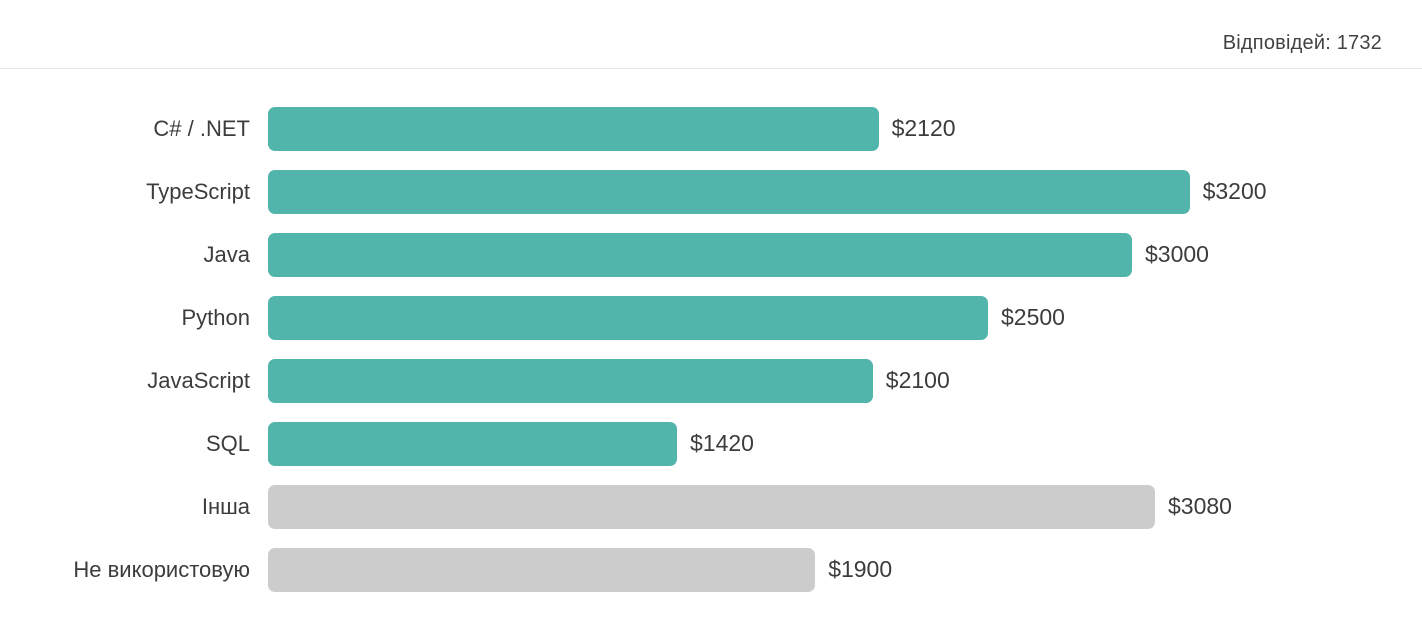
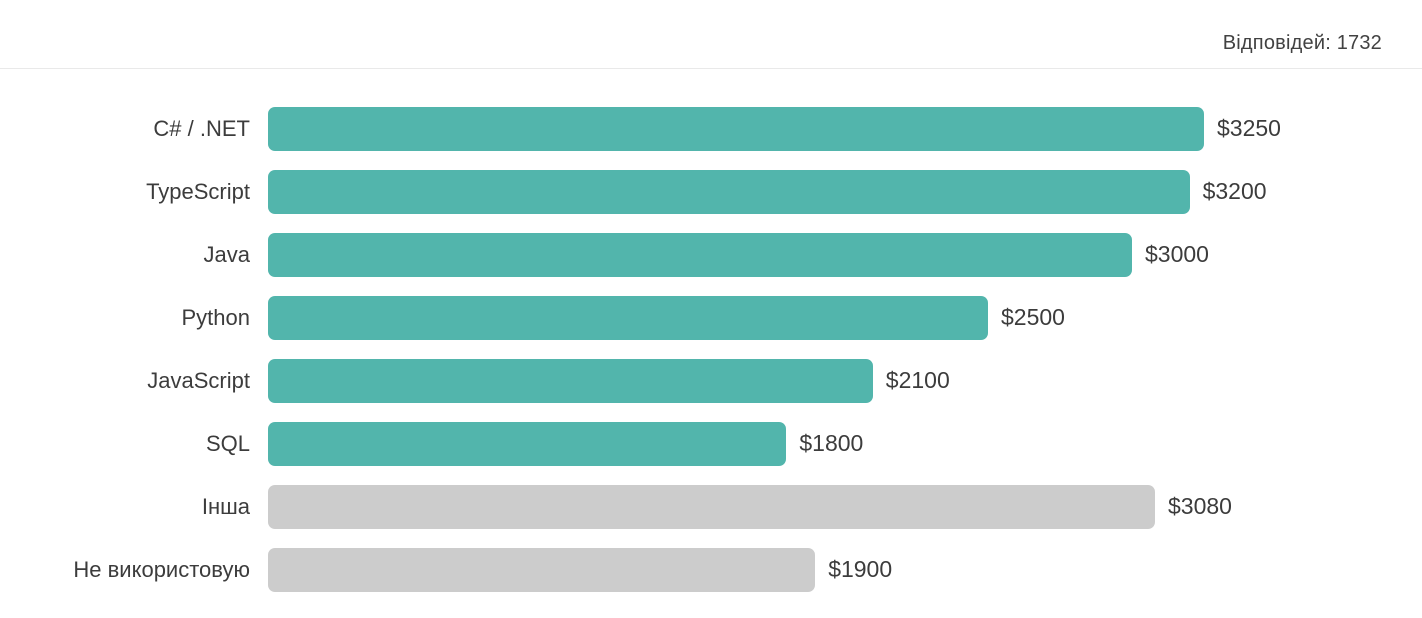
C# / .NET: $2120 -> $3250
SQL: $1420 -> $1800
